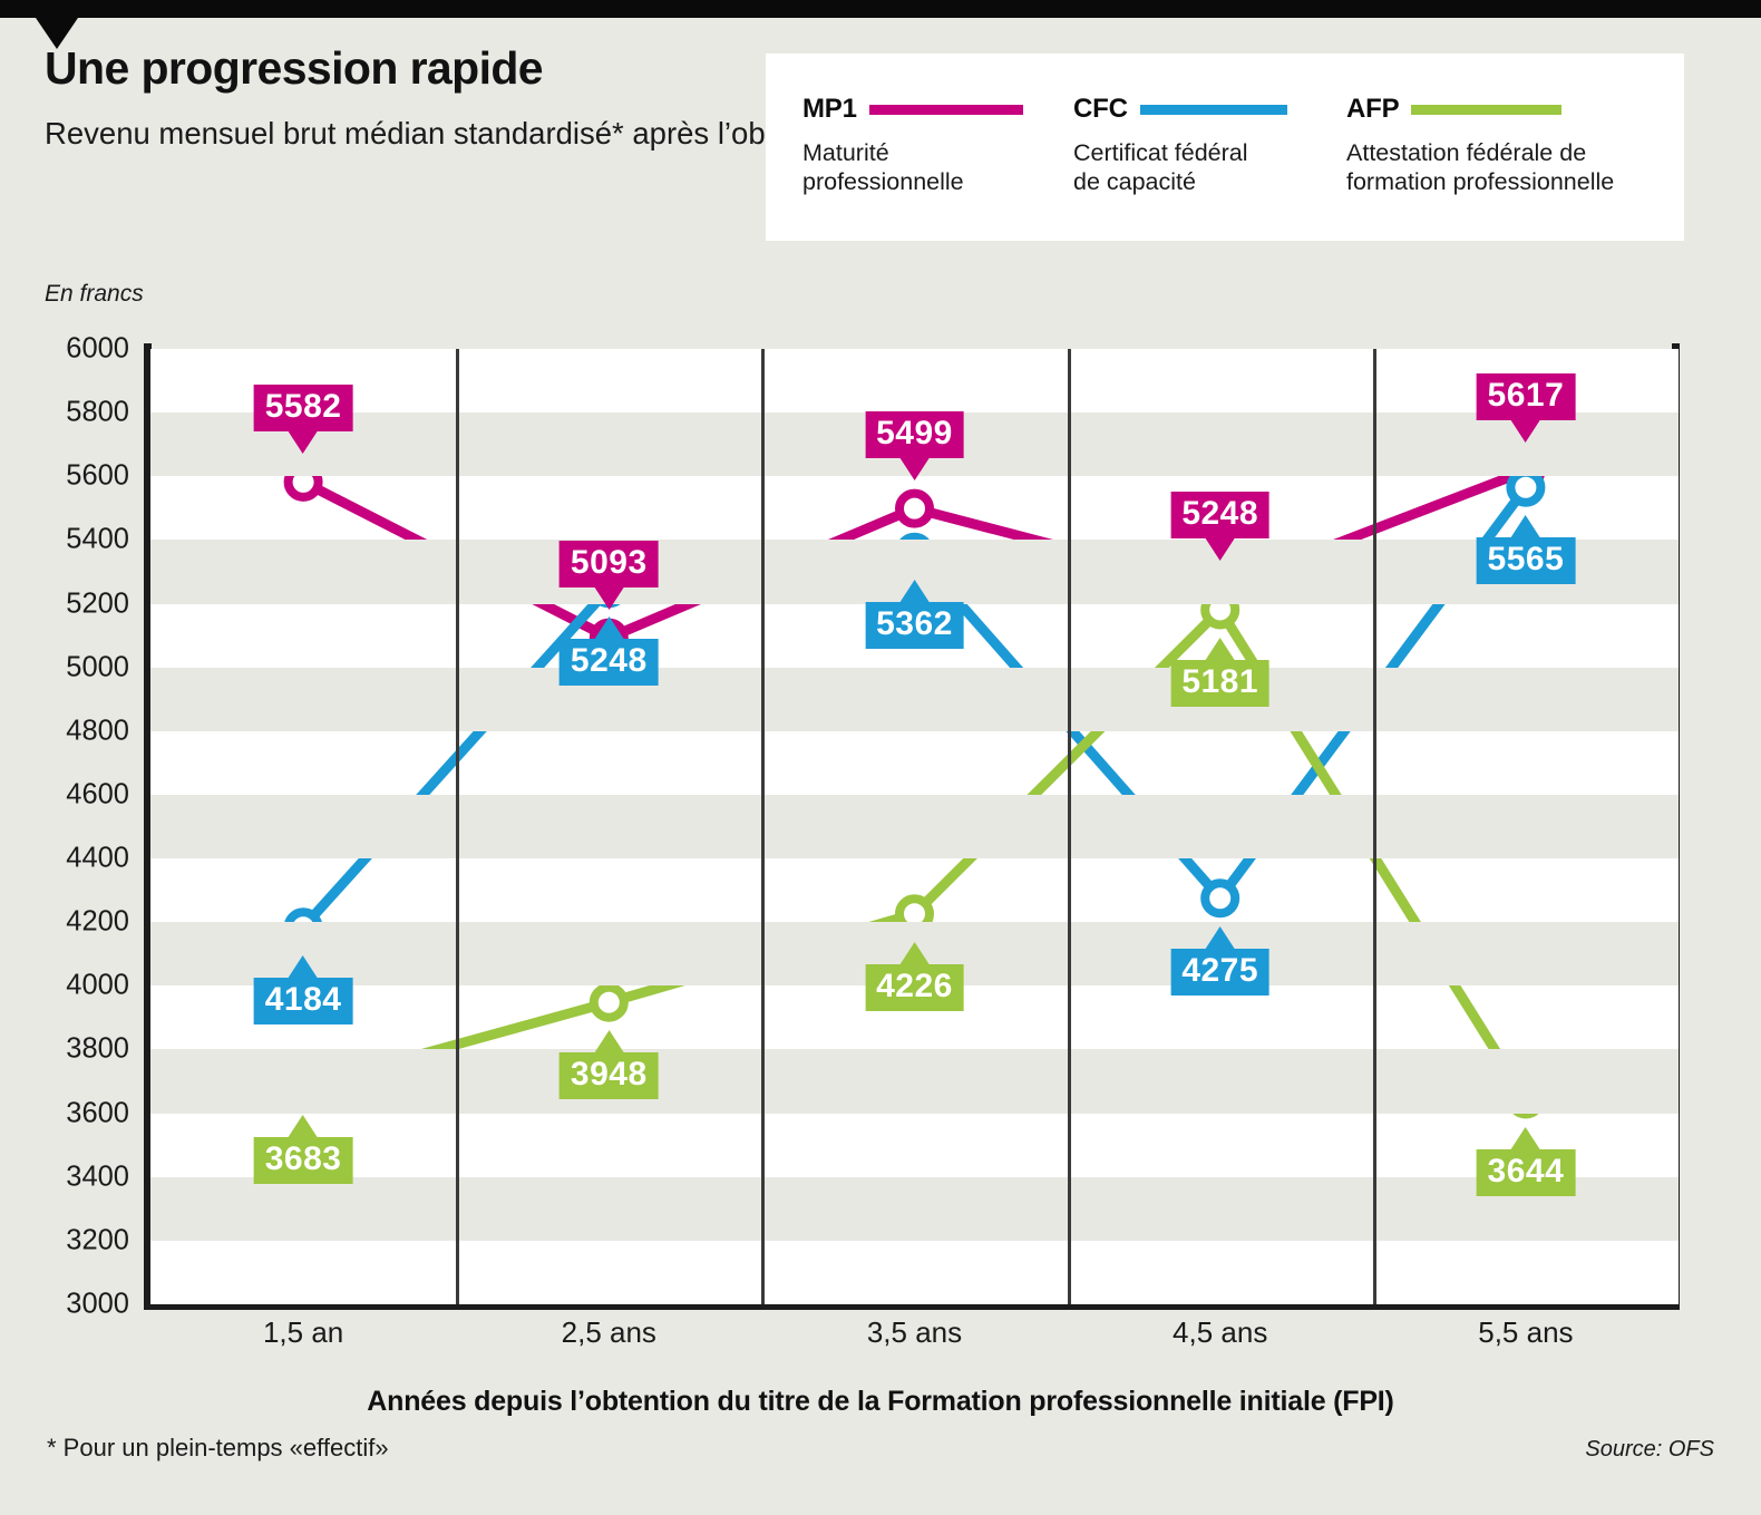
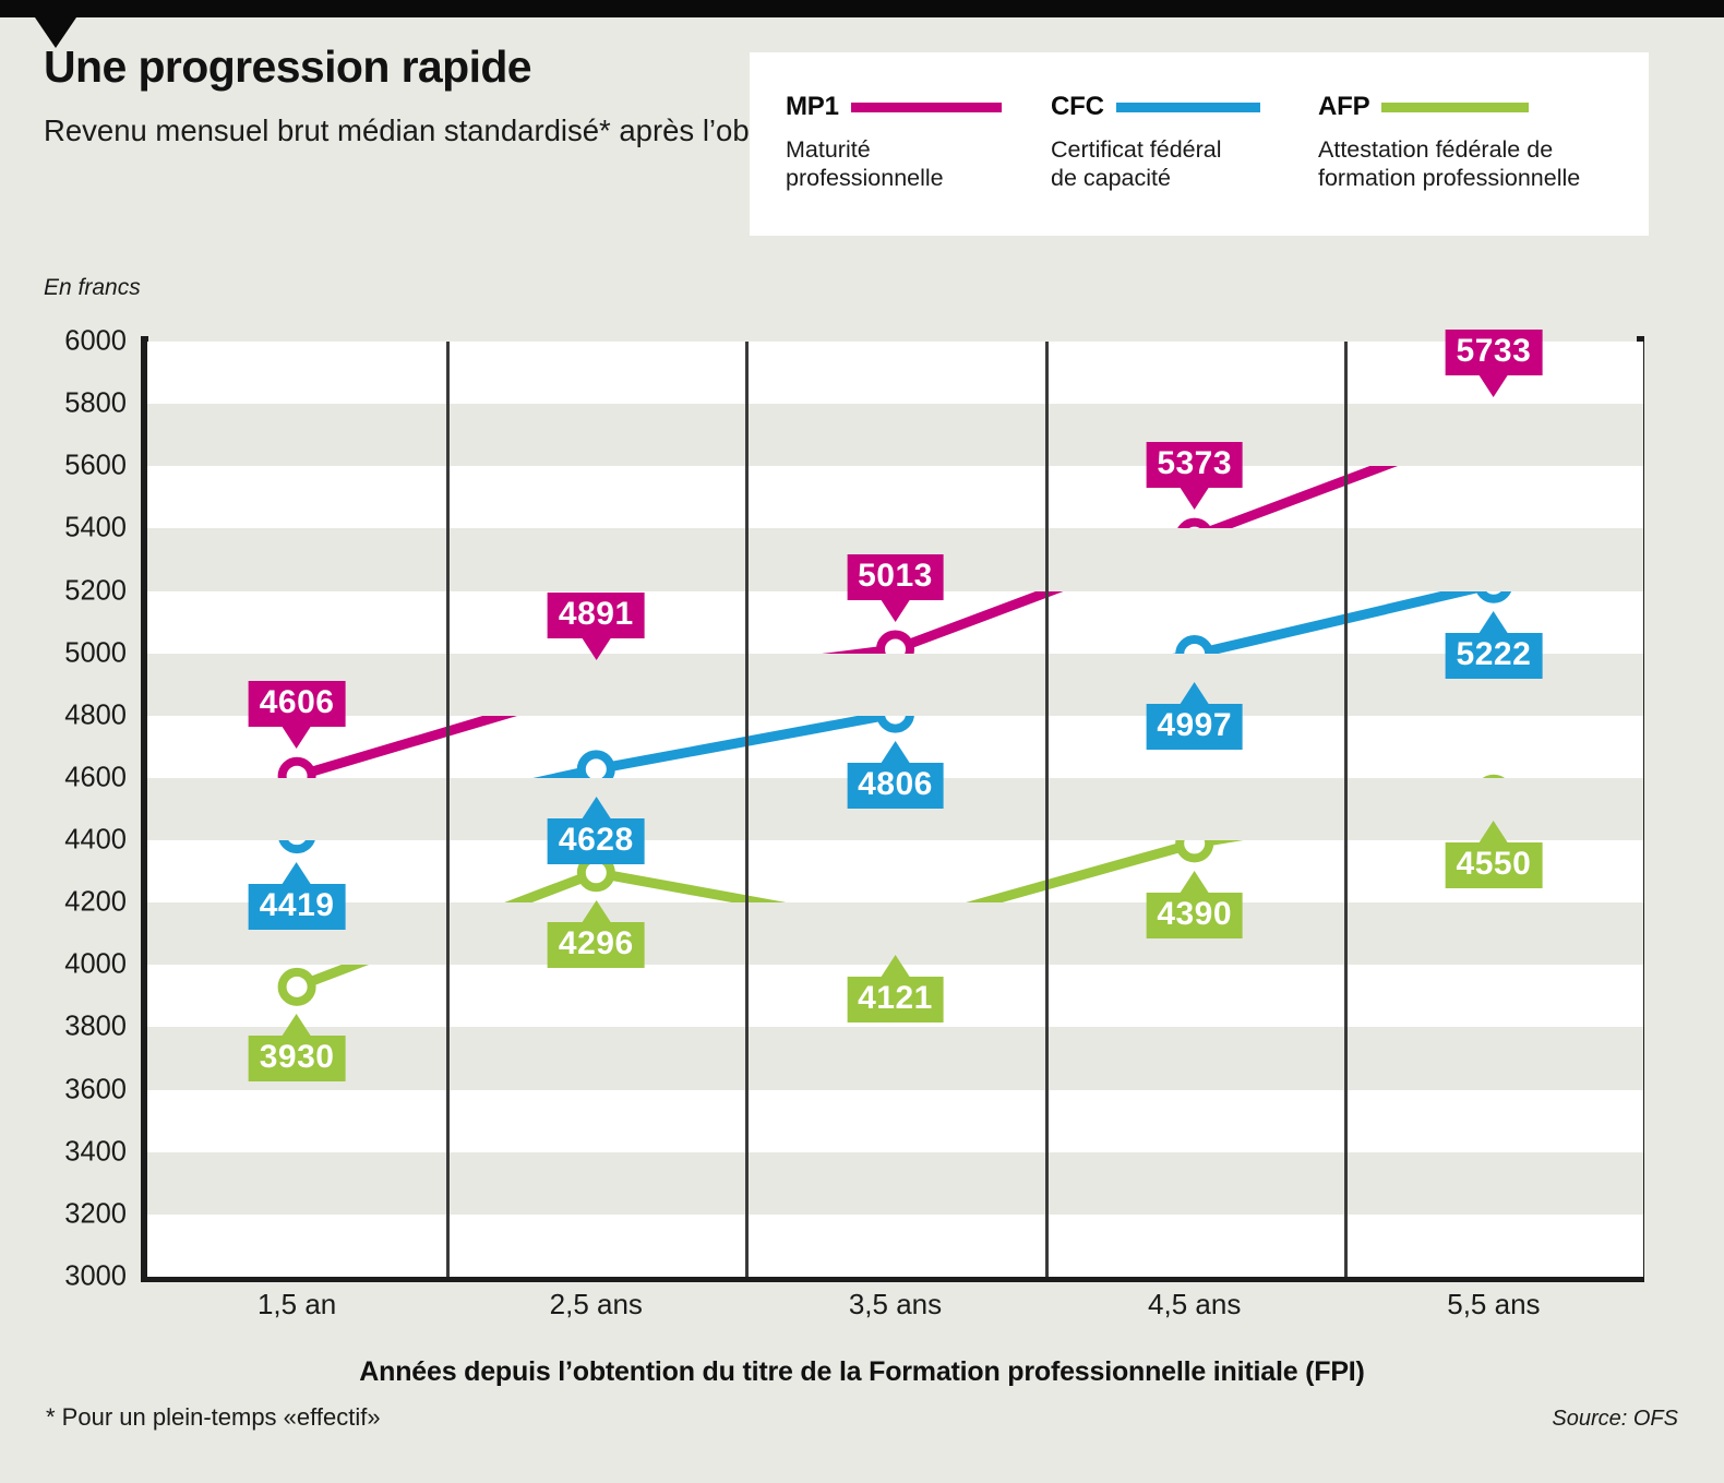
MP1/1,5 an: 5582 -> 4606
CFC/1,5 an: 4184 -> 4419
AFP/1,5 an: 3683 -> 3930
MP1/2,5 ans: 5093 -> 4891
CFC/2,5 ans: 5248 -> 4628
AFP/2,5 ans: 3948 -> 4296
MP1/3,5 ans: 5499 -> 5013
CFC/3,5 ans: 5362 -> 4806
AFP/3,5 ans: 4226 -> 4121
MP1/4,5 ans: 5248 -> 5373
CFC/4,5 ans: 4275 -> 4997
AFP/4,5 ans: 5181 -> 4390
MP1/5,5 ans: 5617 -> 5733
CFC/5,5 ans: 5565 -> 5222
AFP/5,5 ans: 3644 -> 4550
